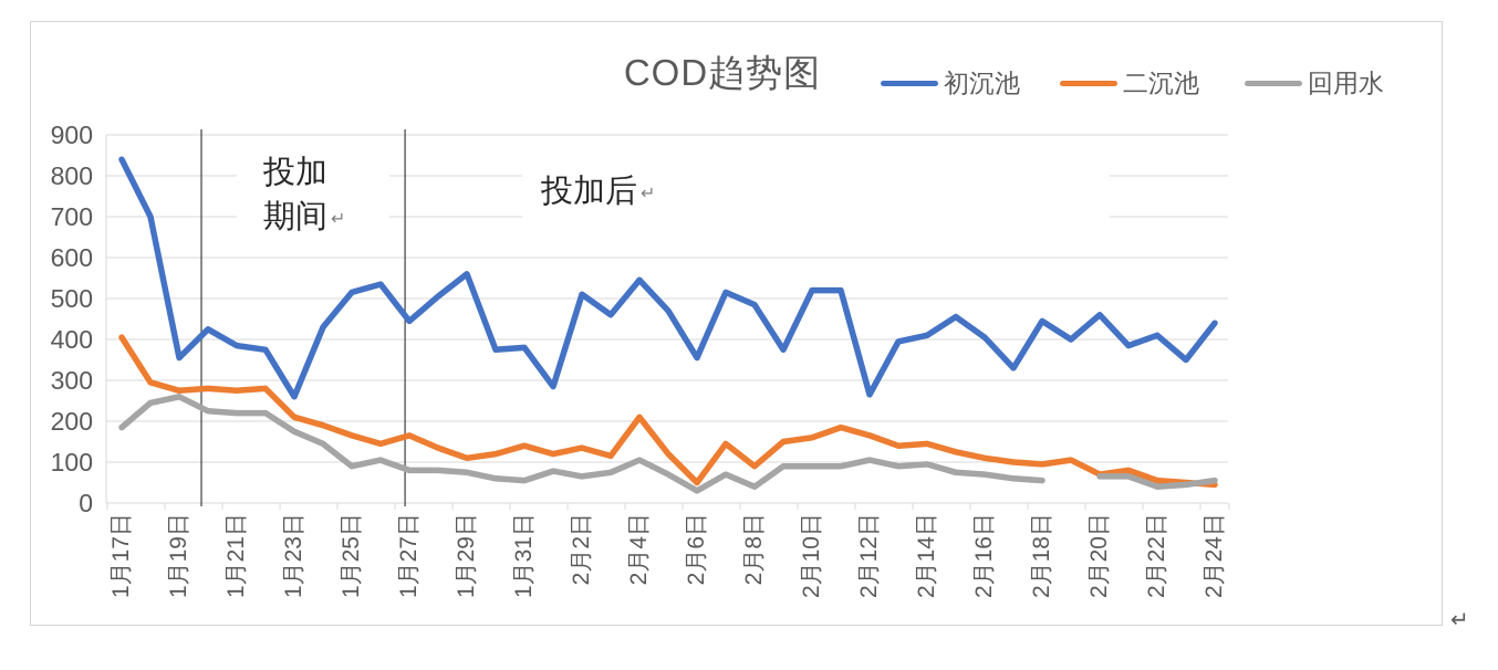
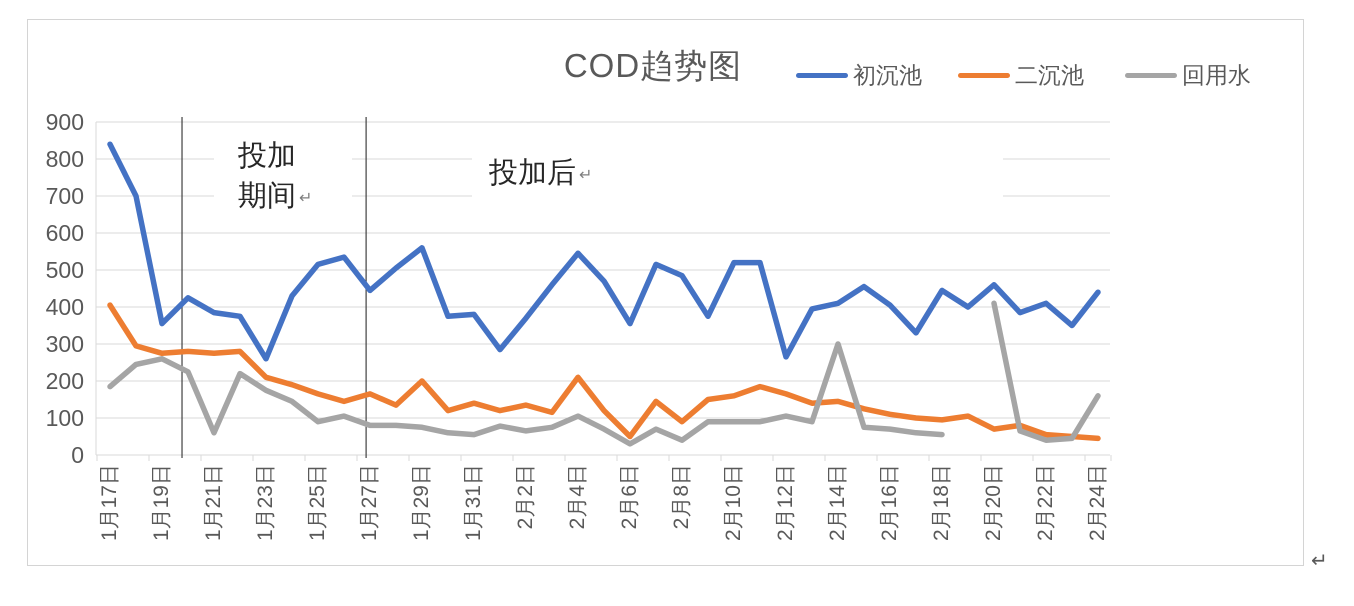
回用水/1月21日: 220 -> 60
二沉池/1月29日: 110 -> 200
初沉池/2月2日: 510 -> 370
回用水/2月14日: 100 -> 300
回用水/2月20日: 60 -> 410
回用水/2月24日: 60 -> 160
